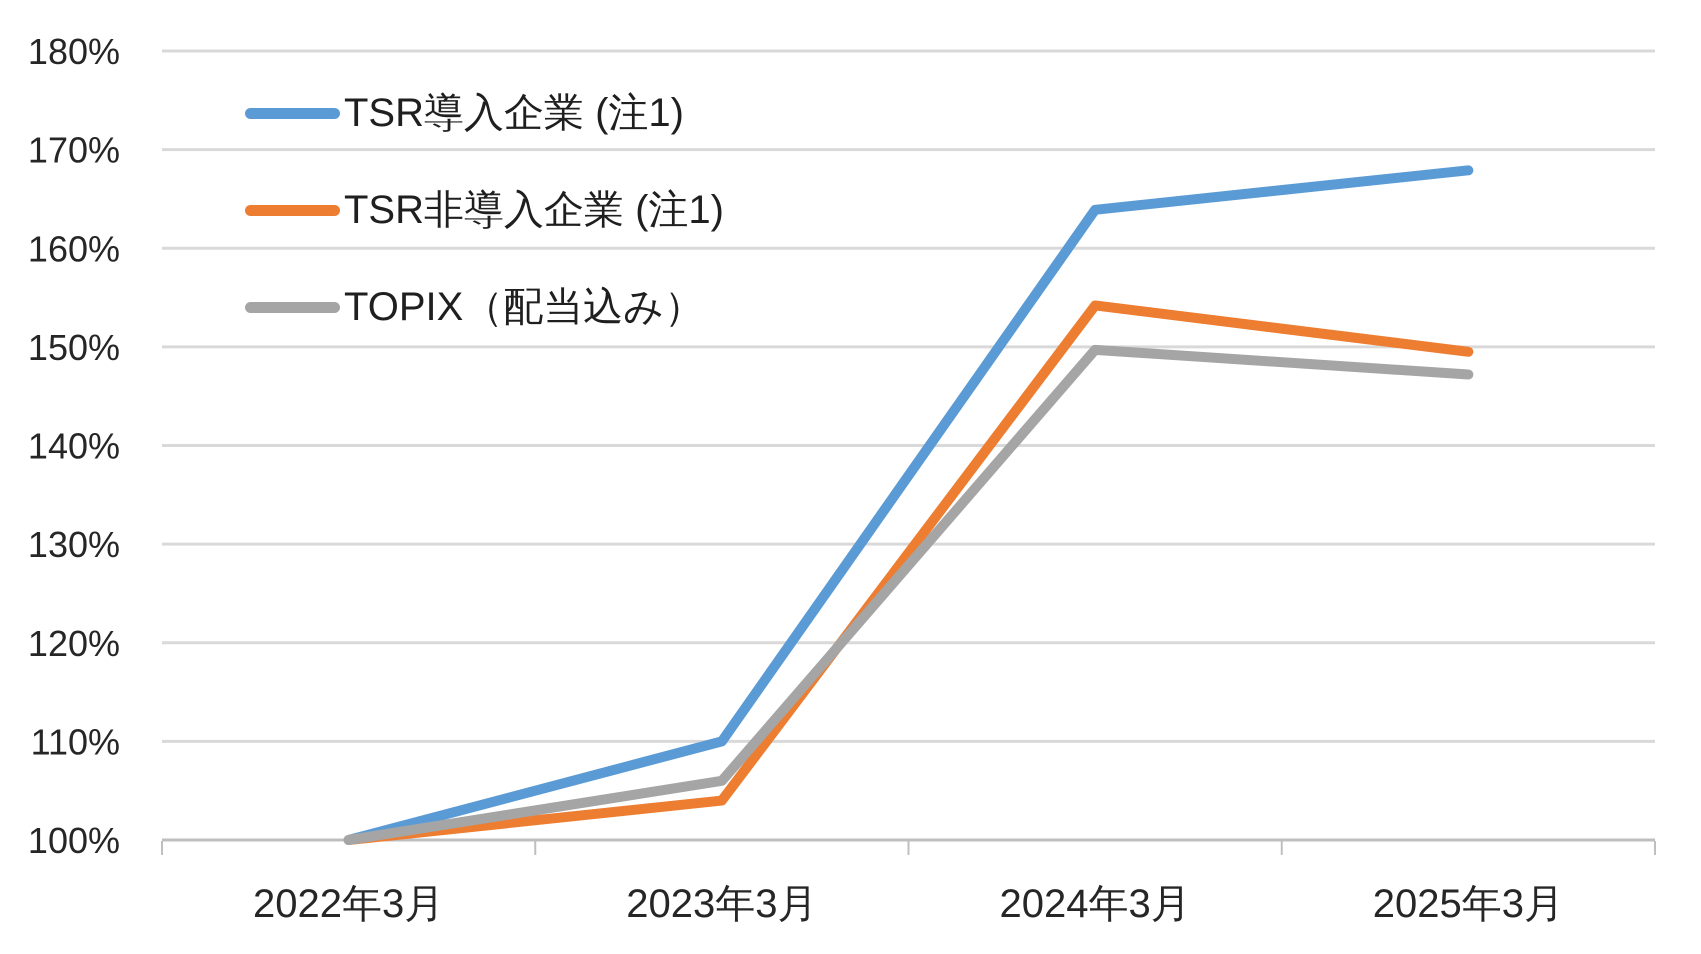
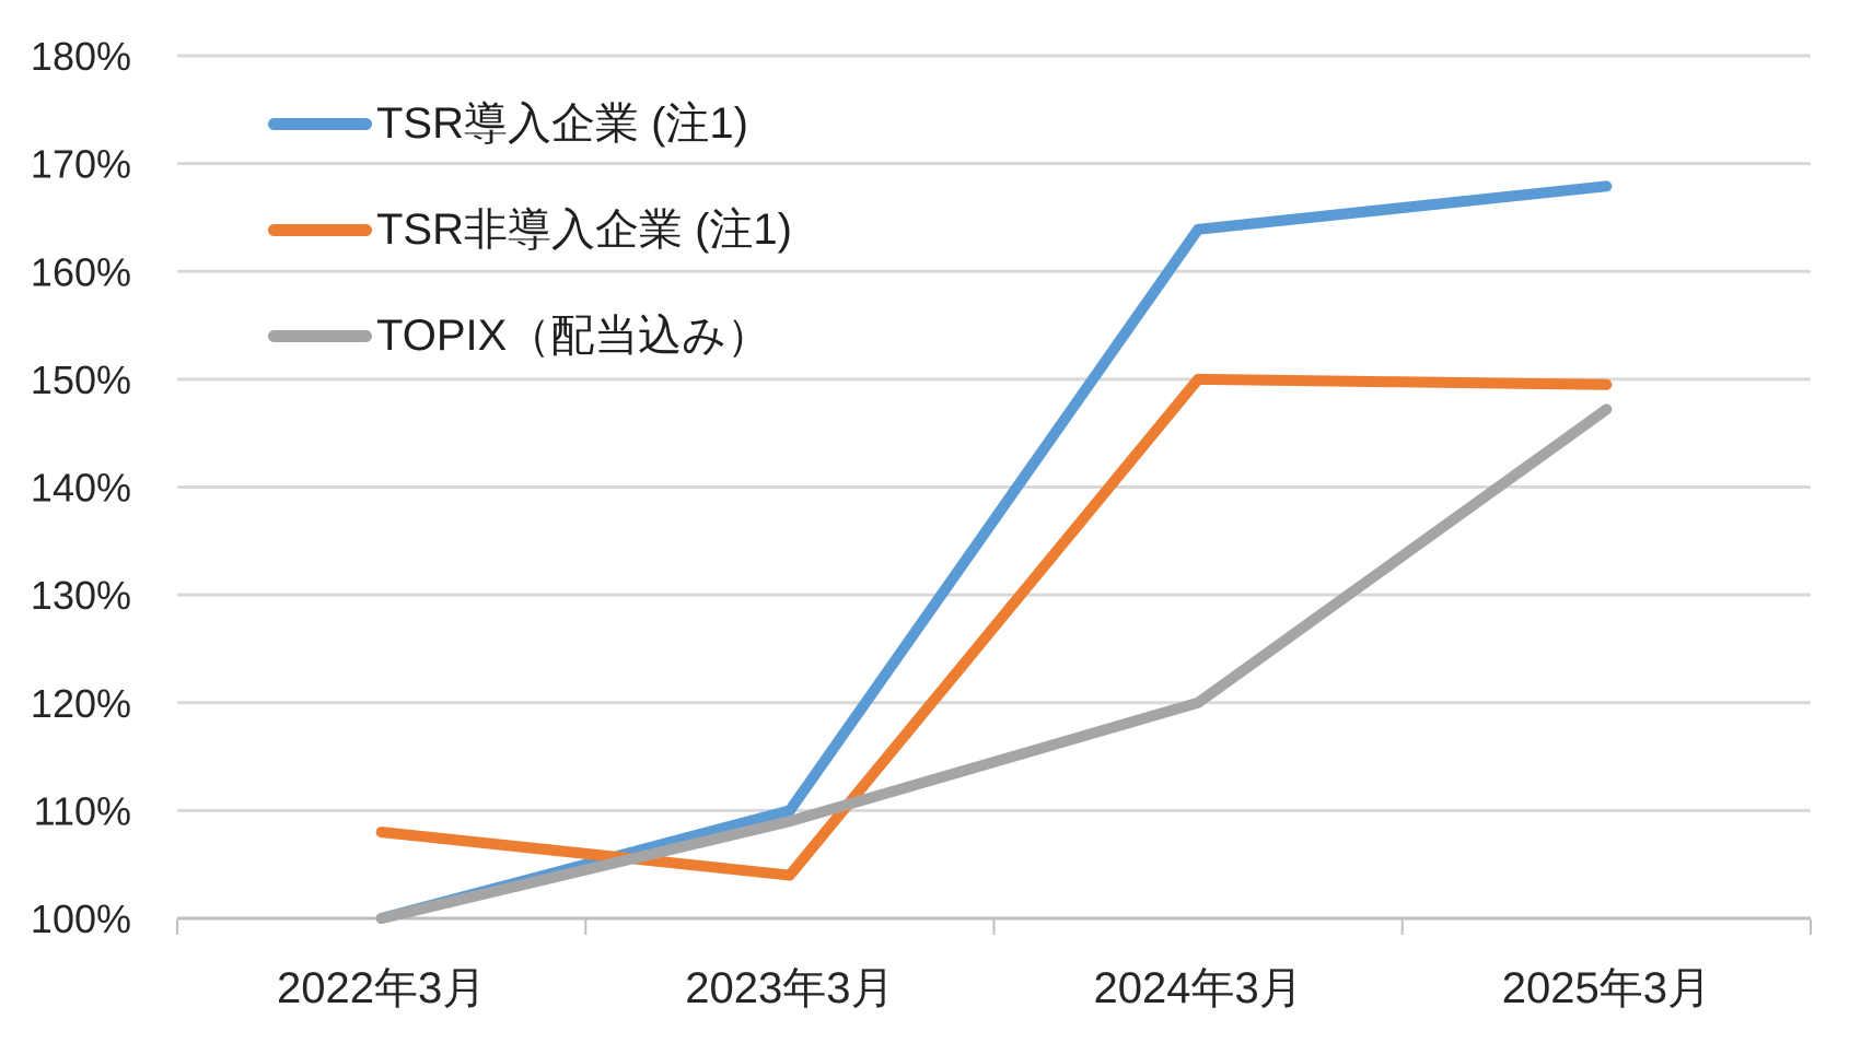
TSR非導入企業 (注1)/2022年3月: 100% -> 108%
TOPIX（配当込み）/2023年3月: 106% -> 109%
TSR非導入企業 (注1)/2024年3月: 154% -> 150%
TOPIX（配当込み）/2024年3月: 150% -> 120%
